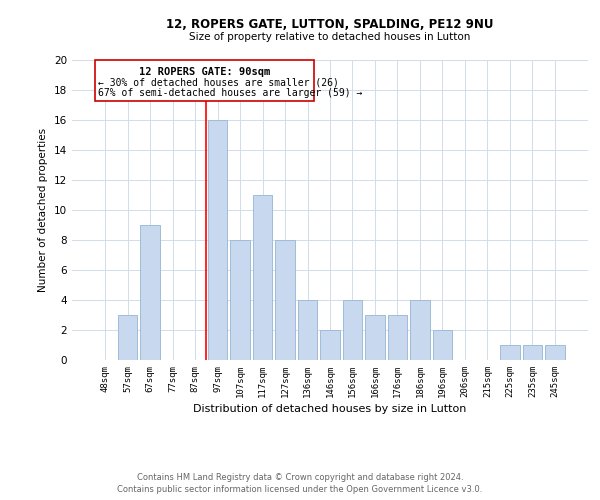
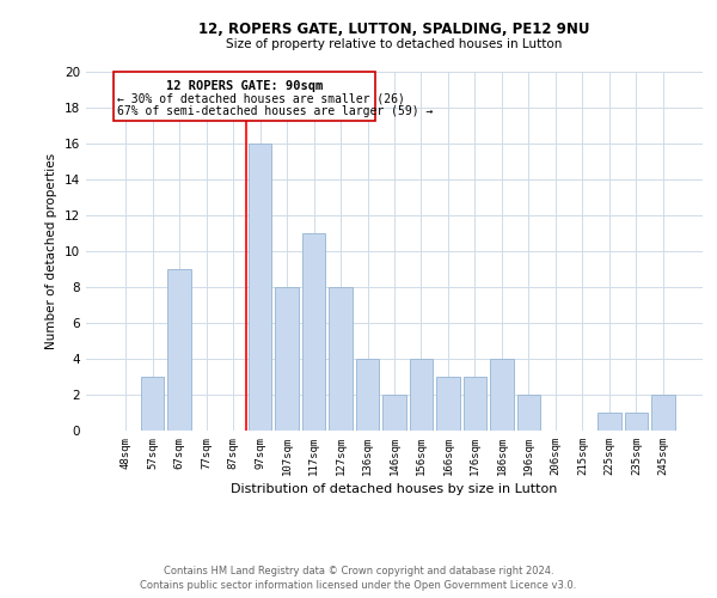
245sqm: 1 -> 2
